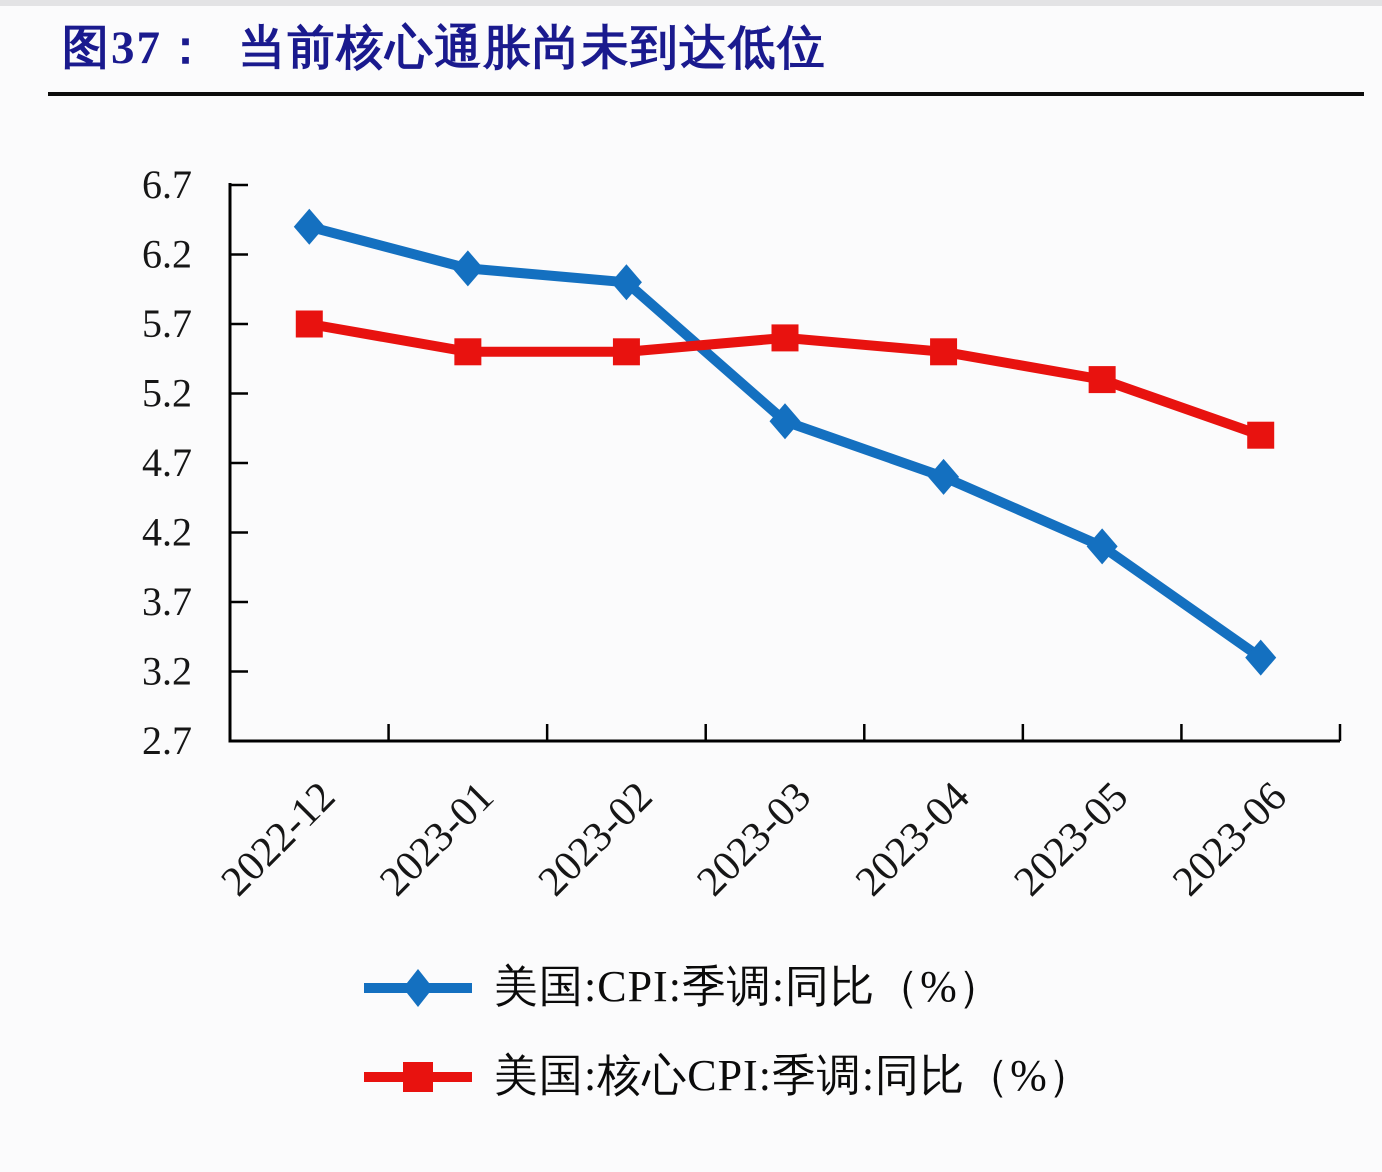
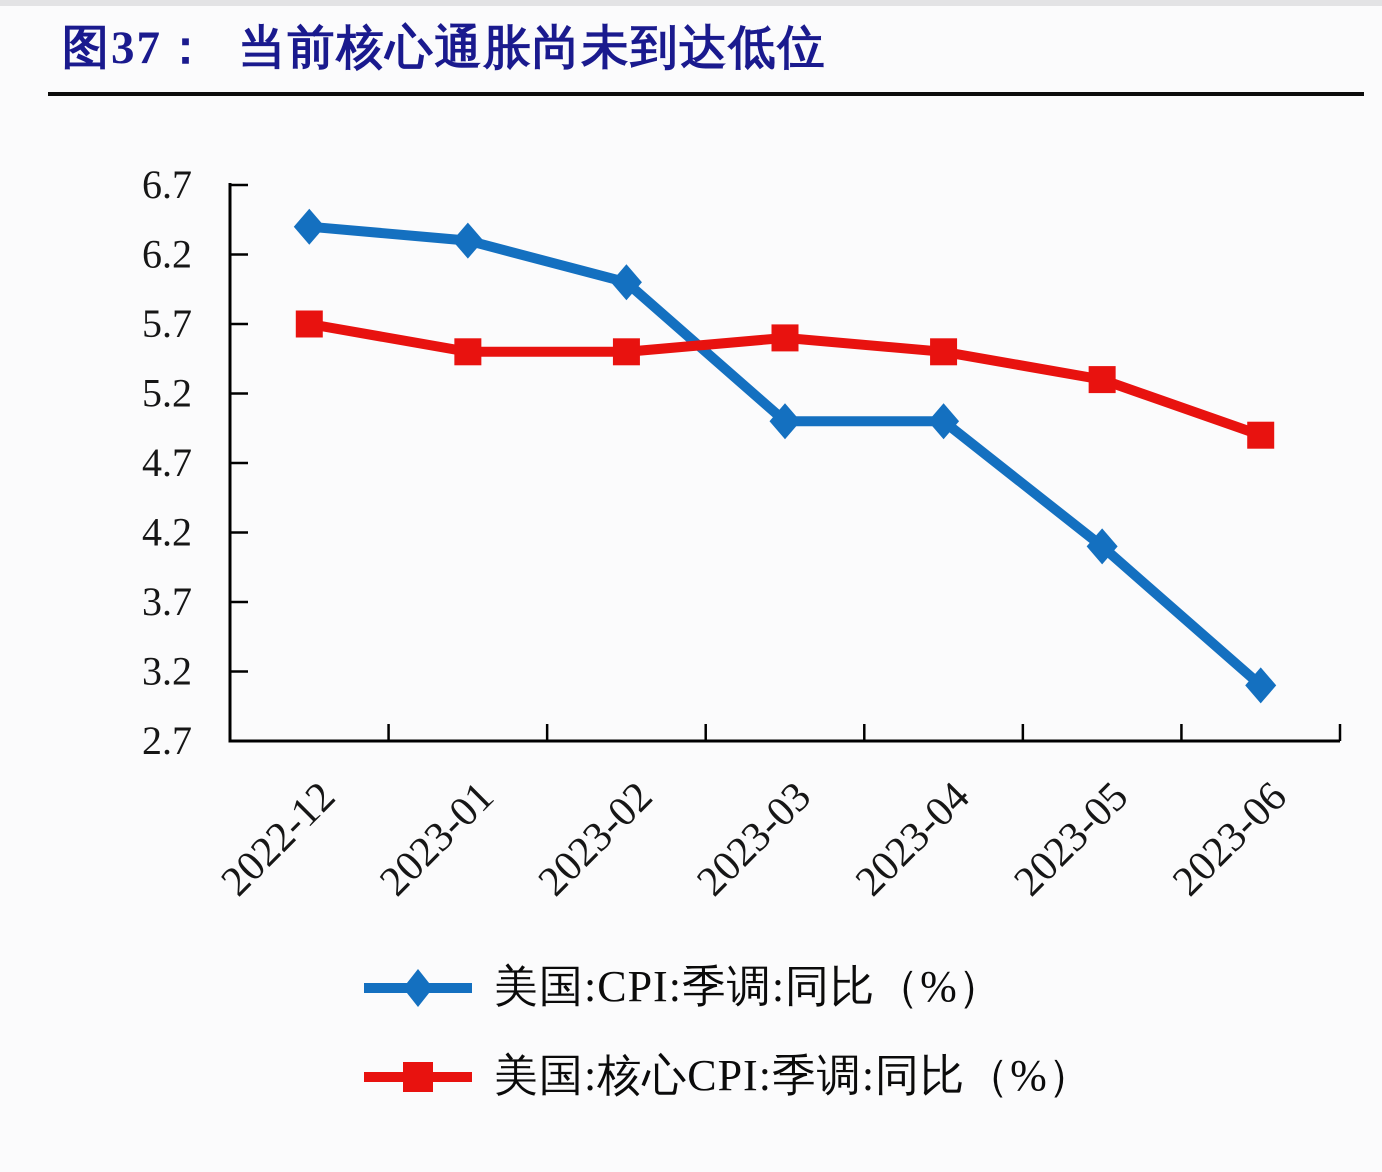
美国:CPI:季调:同比（%）/2023-01: 6.1 -> 6.3
美国:CPI:季调:同比（%）/2023-04: 4.6 -> 5.0
美国:CPI:季调:同比（%）/2023-06: 3.3 -> 3.1
